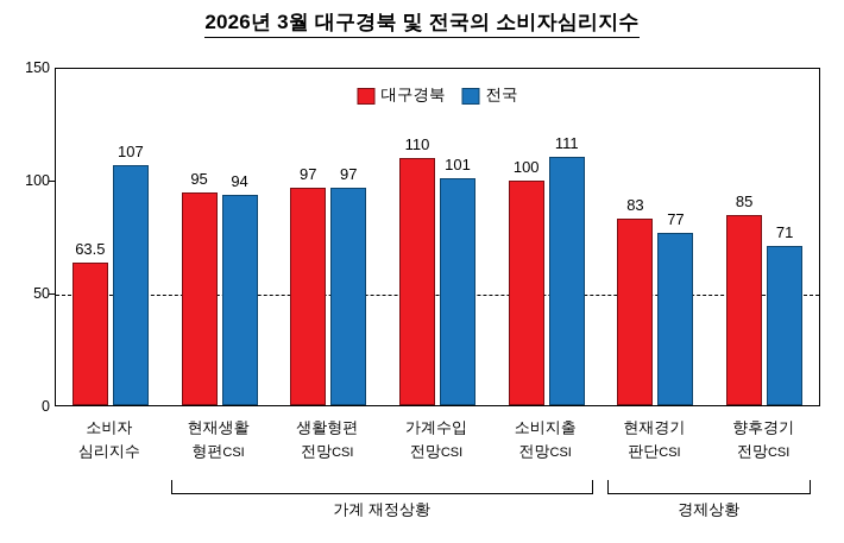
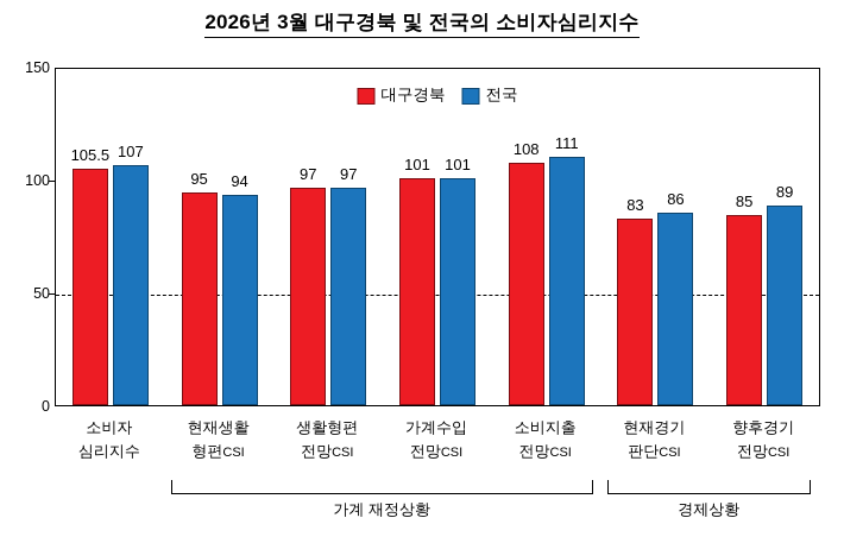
대구경북/소비자 심리지수: 63.5 -> 105.5
대구경북/가계수입 전망CSI: 110 -> 101
대구경북/소비지출 전망CSI: 100 -> 108
전국/현재경기 판단CSI: 77 -> 86
전국/향후경기 전망CSI: 71 -> 89
